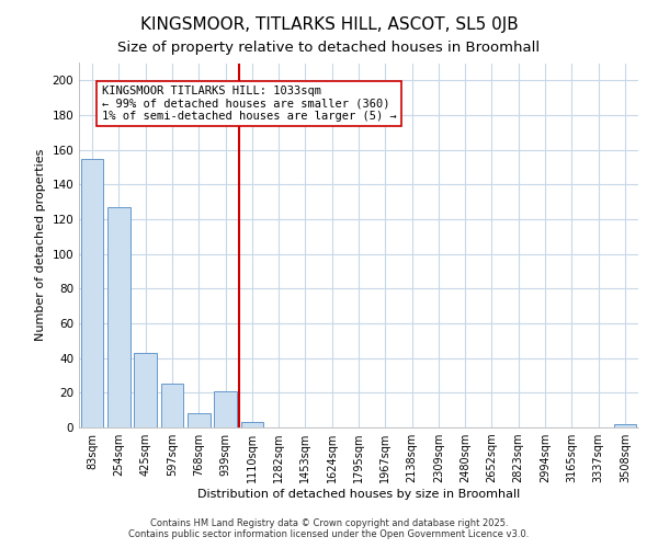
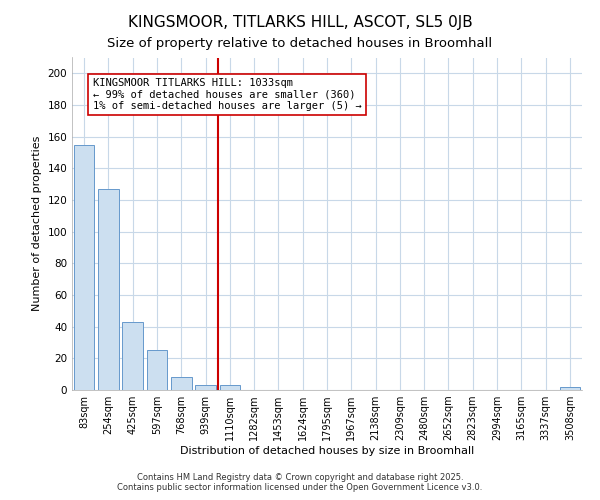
939sqm: 21 -> 3
